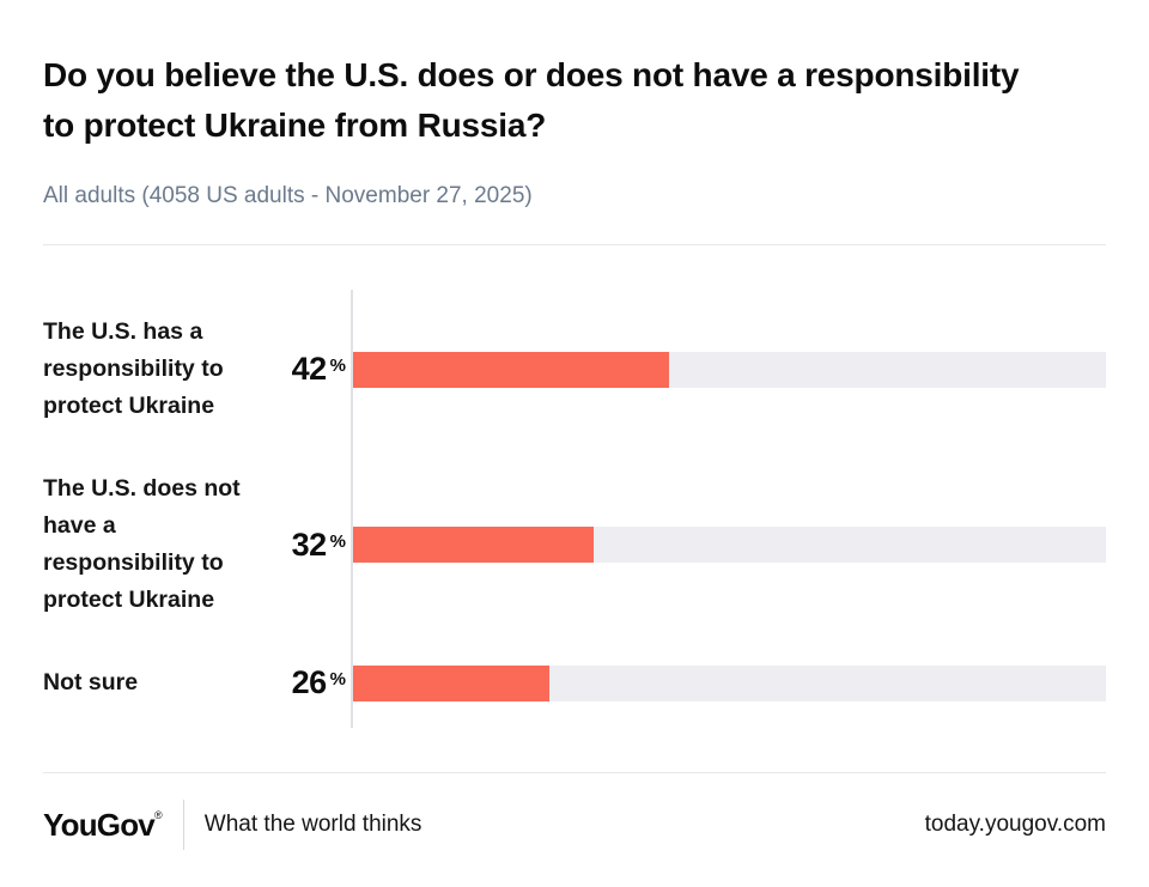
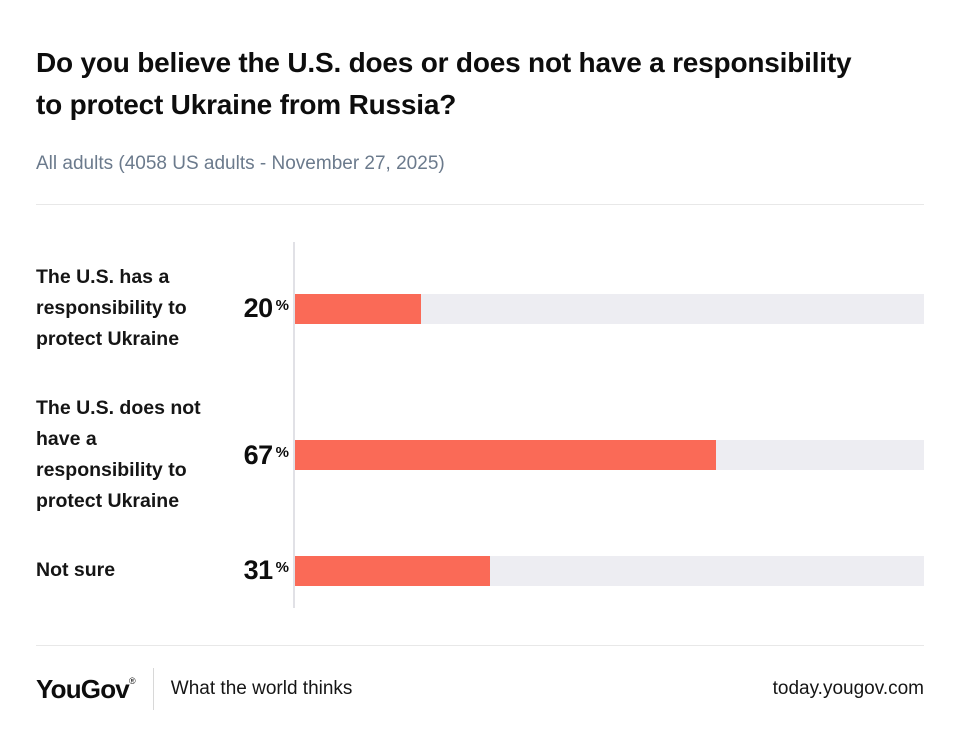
The U.S. has a responsibility to protect Ukraine: 42 -> 20
The U.S. does not have a responsibility to protect Ukraine: 32 -> 67
Not sure: 26 -> 31
